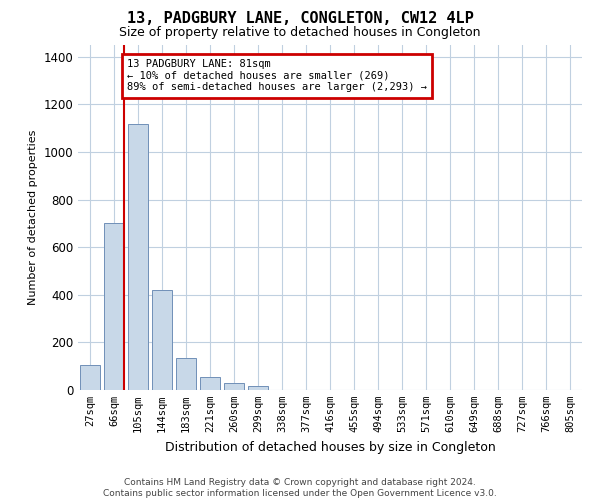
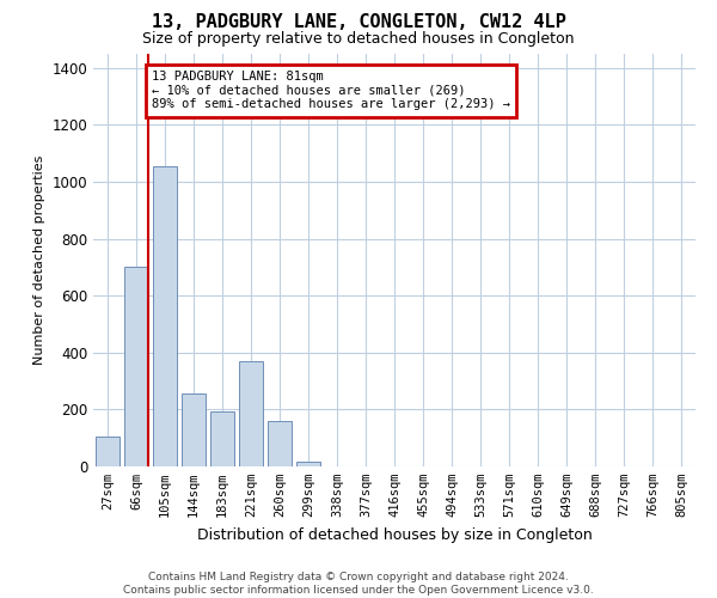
105sqm: 1120 -> 1055
144sqm: 420 -> 255
183sqm: 135 -> 195
221sqm: 55 -> 370
260sqm: 30 -> 160
